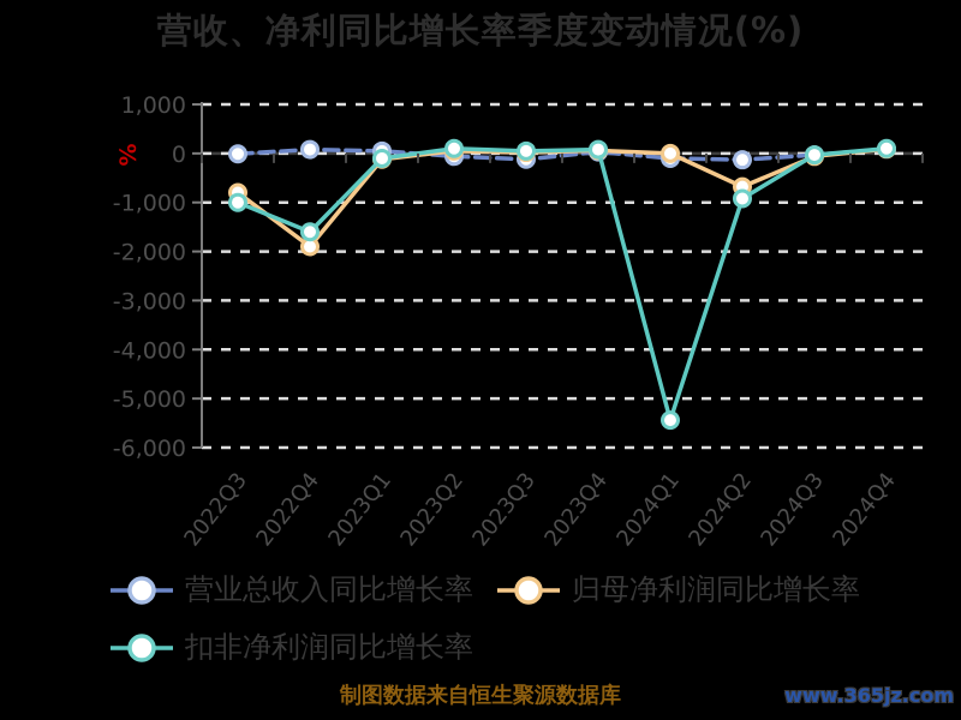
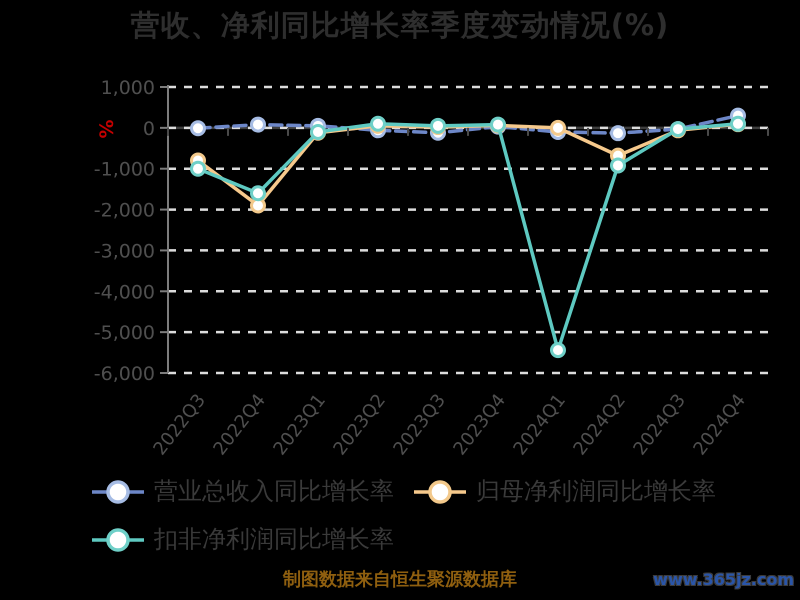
营业总收入同比增长率/2024Q4: 100 -> 300
